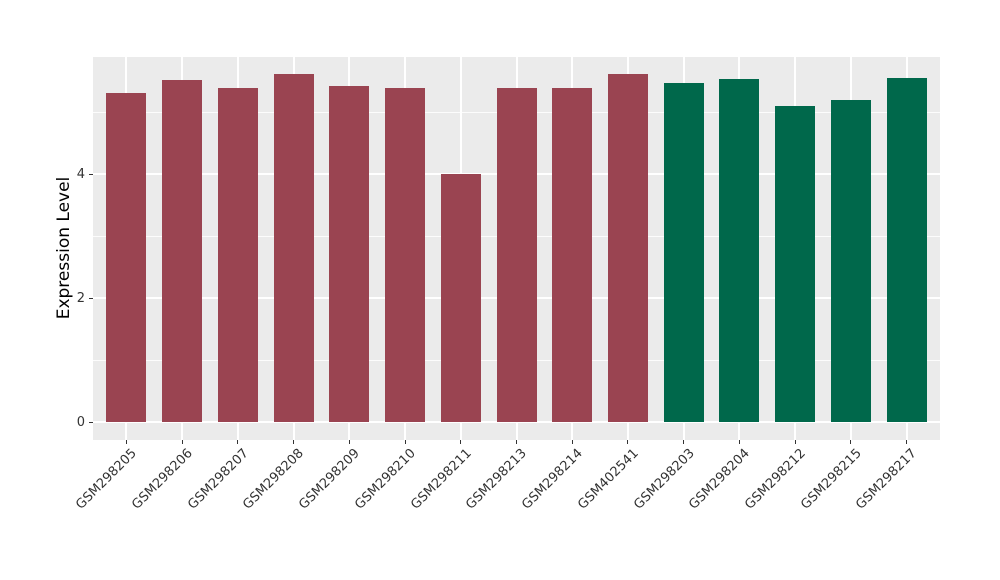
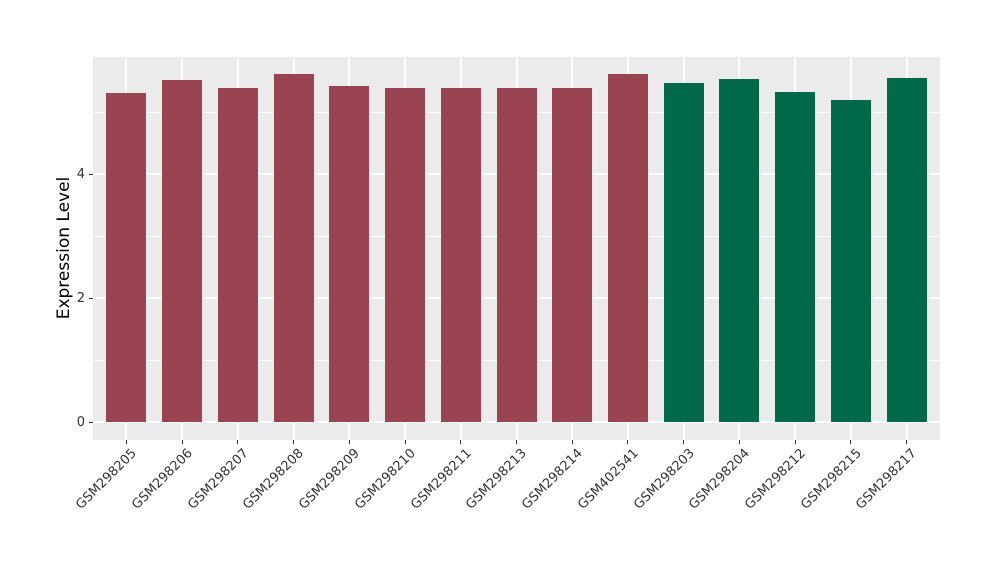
GSM298211: 4.0 -> 5.4
GSM298212: 5.1 -> 5.3
